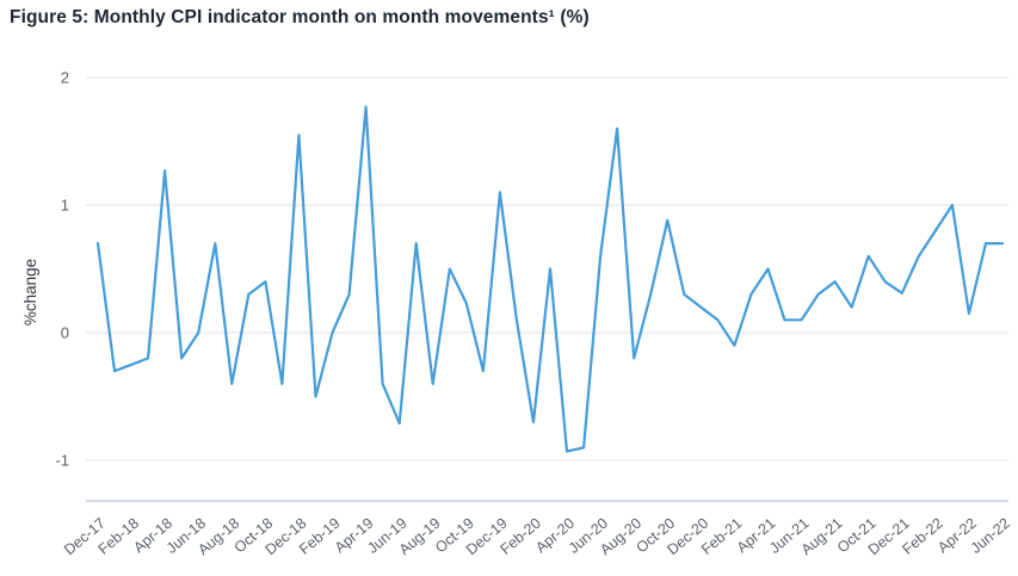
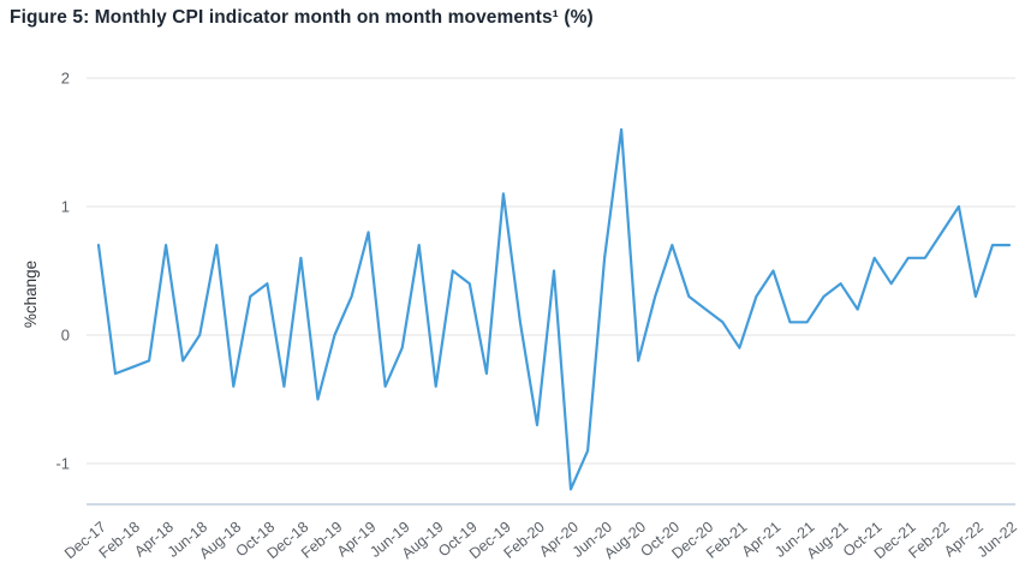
Apr-18: 1.27 -> 0.70
Dec-18: 1.55 -> 0.60
Apr-19: 1.77 -> 0.80
Jun-19: -0.71 -> -0.10
Oct-19: 0.23 -> 0.40
Apr-20: -0.93 -> -1.20
Oct-20: 0.88 -> 0.70
Dec-21: 0.31 -> 0.60
Apr-22: 0.15 -> 0.30
